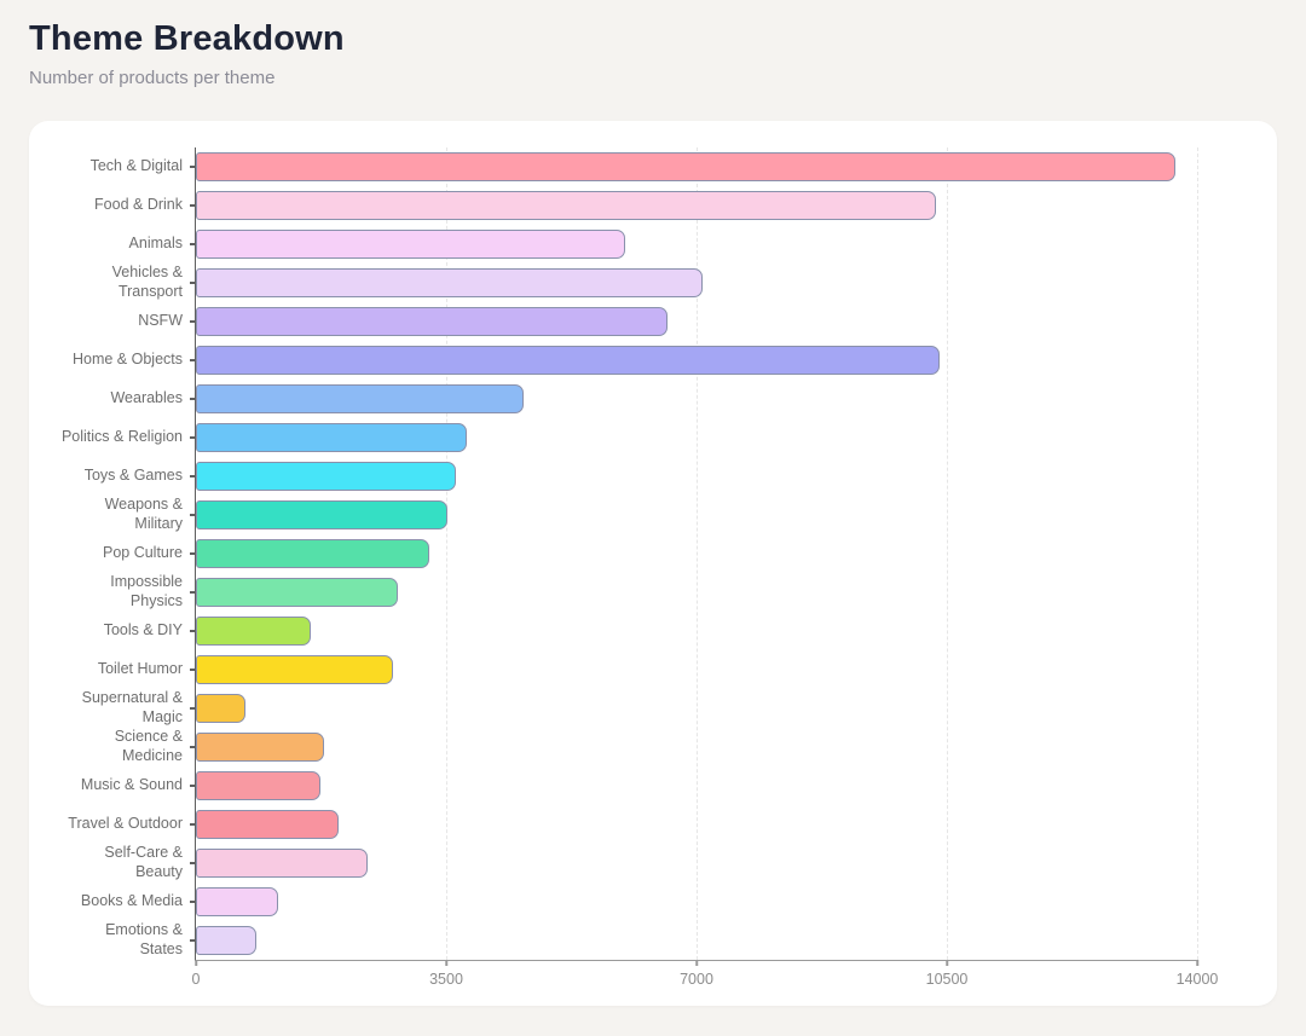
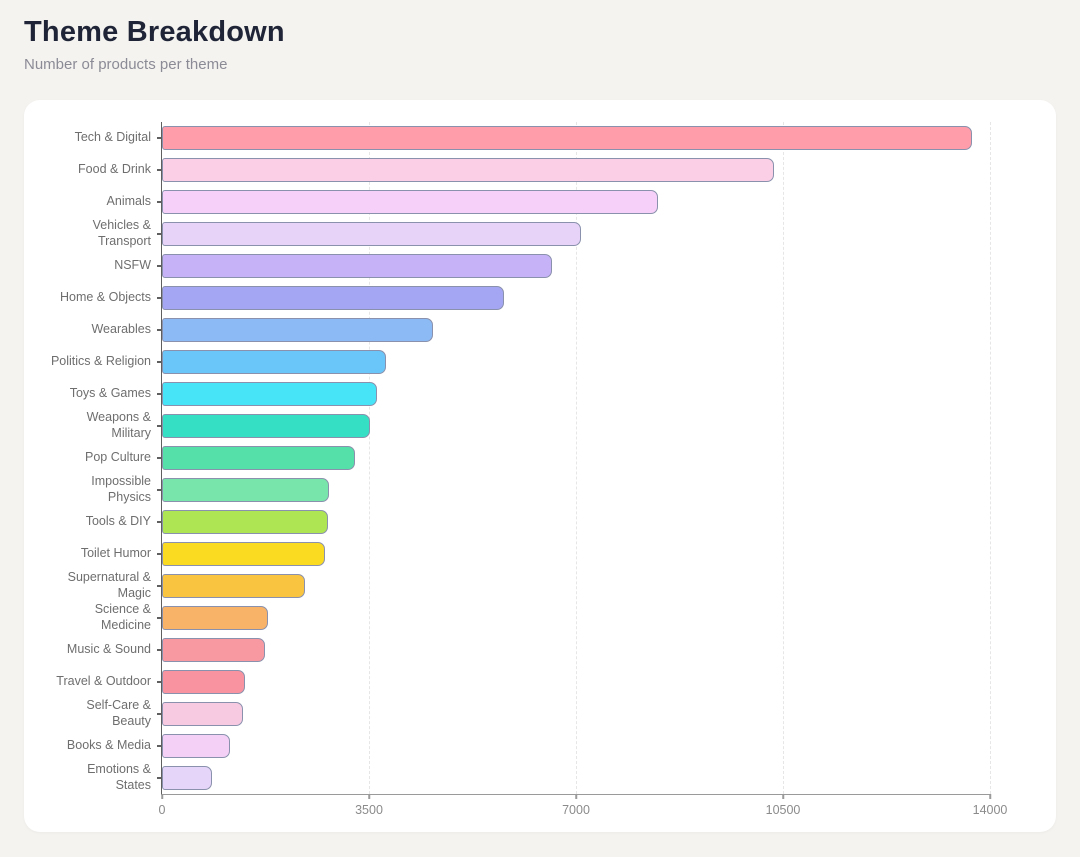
Animals: 6000 -> 8400
Home & Objects: 10400 -> 5800
Tools & DIY: 1600 -> 2800
Supernatural & Magic: 700 -> 2400
Travel & Outdoor: 2000 -> 1400
Self-Care & Beauty: 2400 -> 1400
